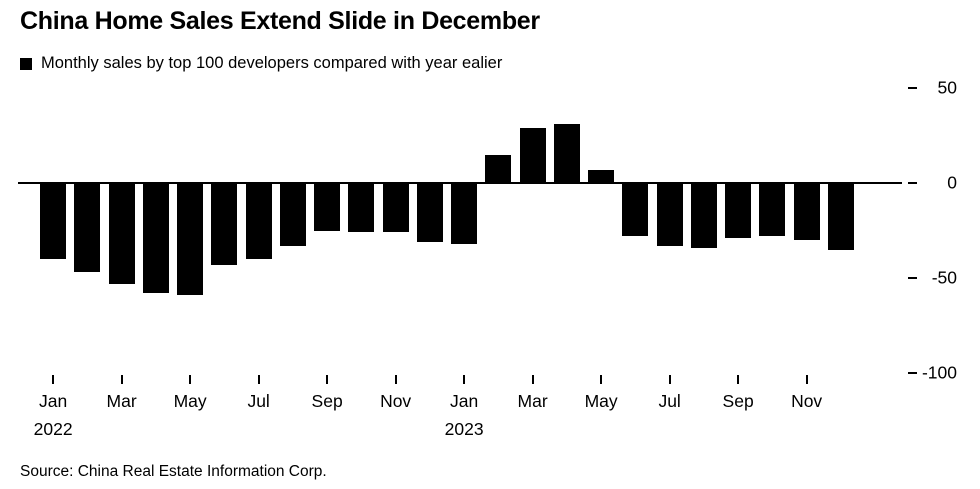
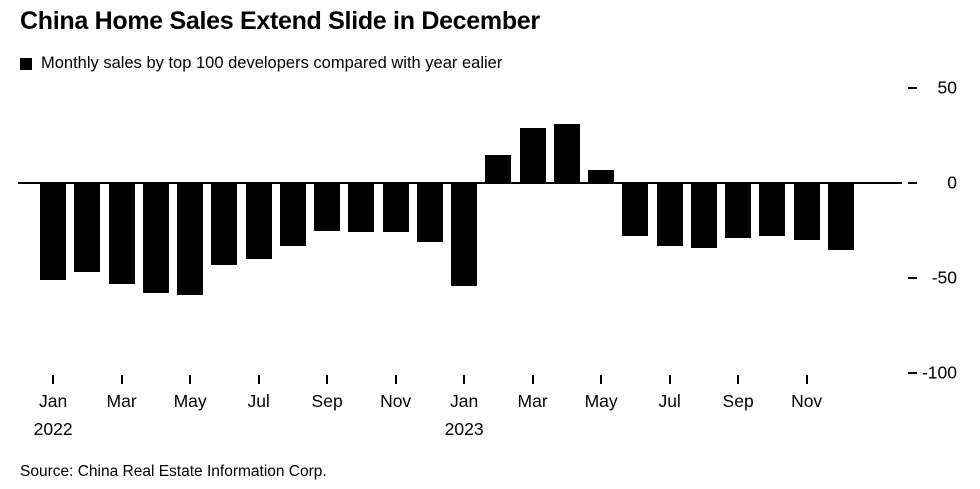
Jan 2022: -40 -> -51
Jan 2023: -32 -> -54
